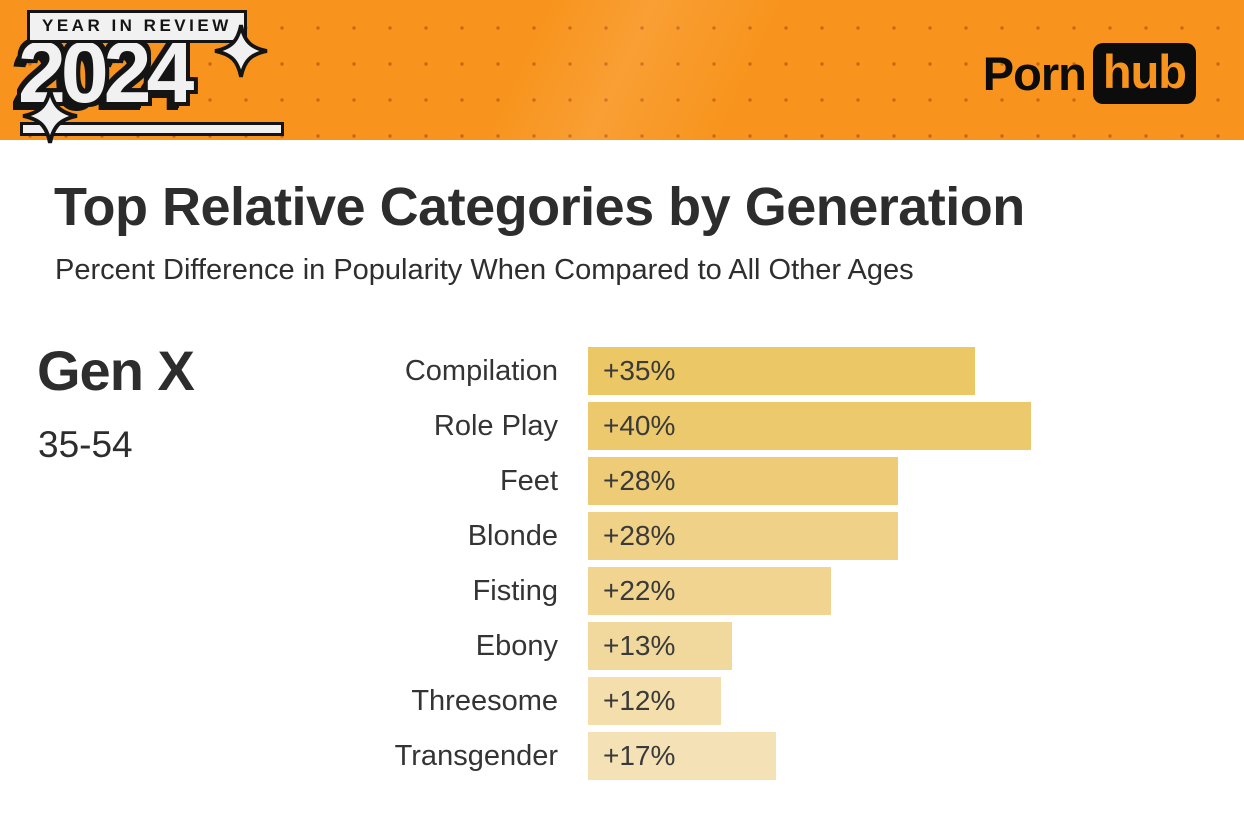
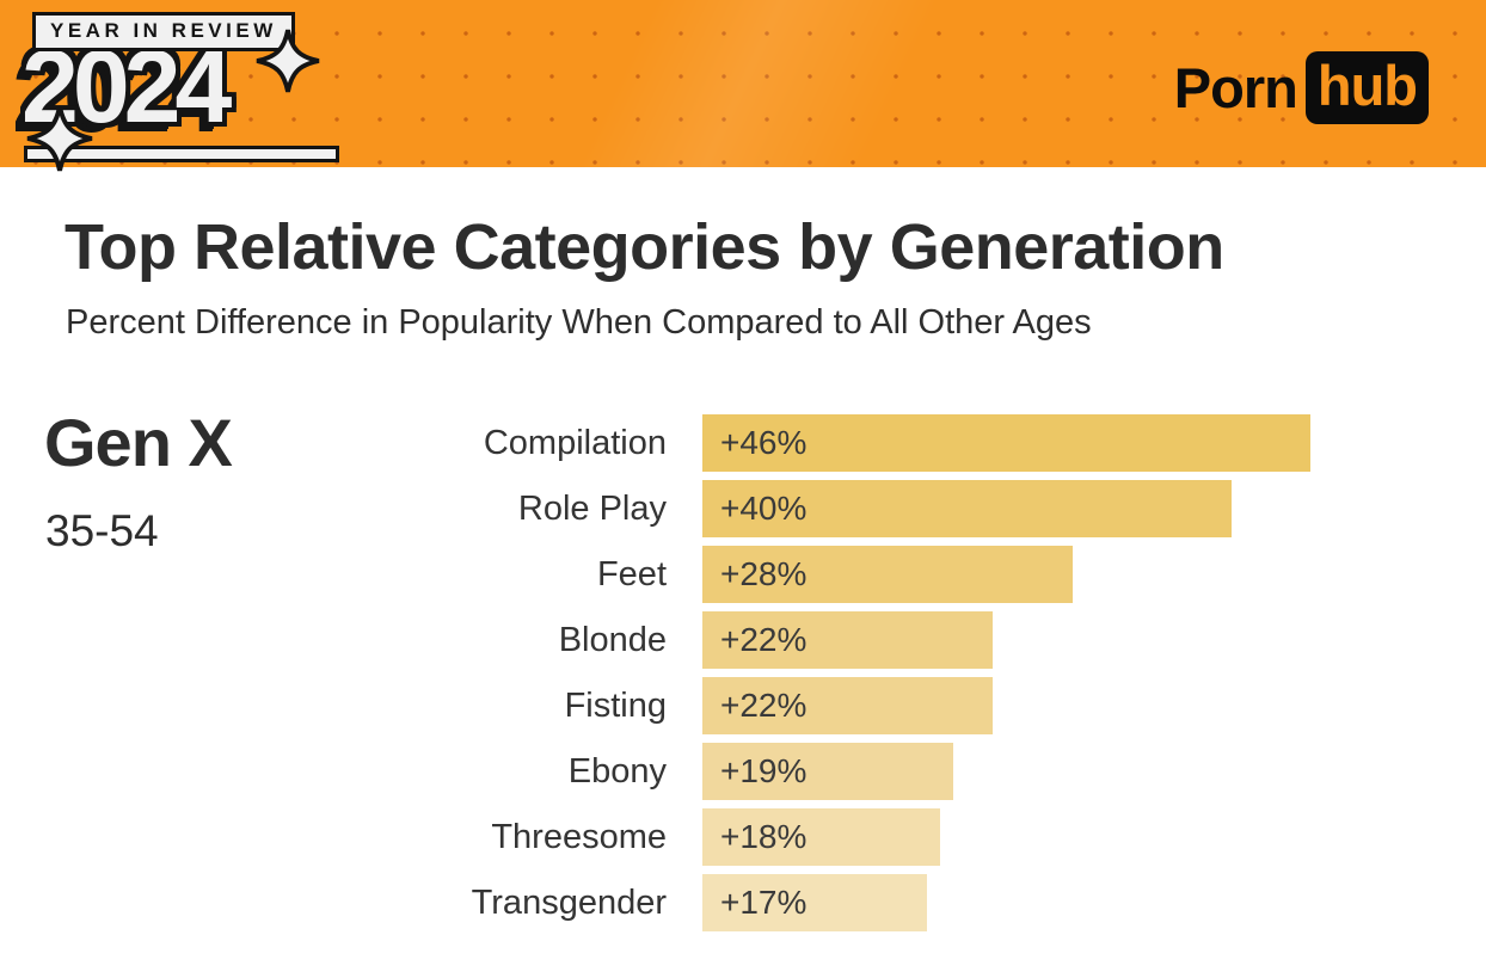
Compilation: +35% -> +46%
Blonde: +28% -> +22%
Ebony: +13% -> +19%
Threesome: +12% -> +18%
